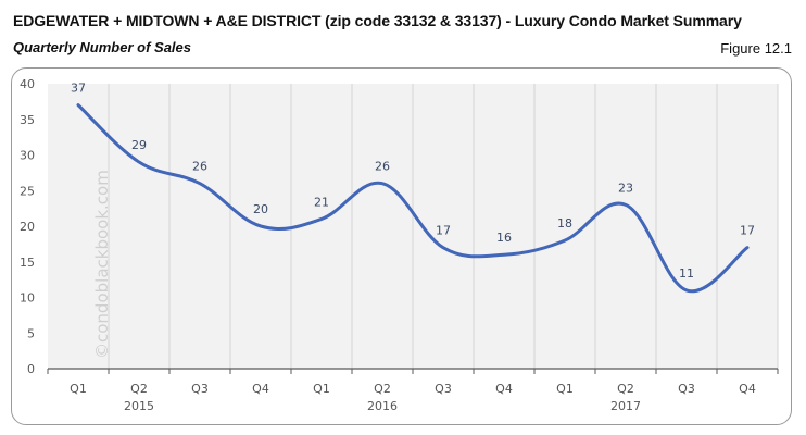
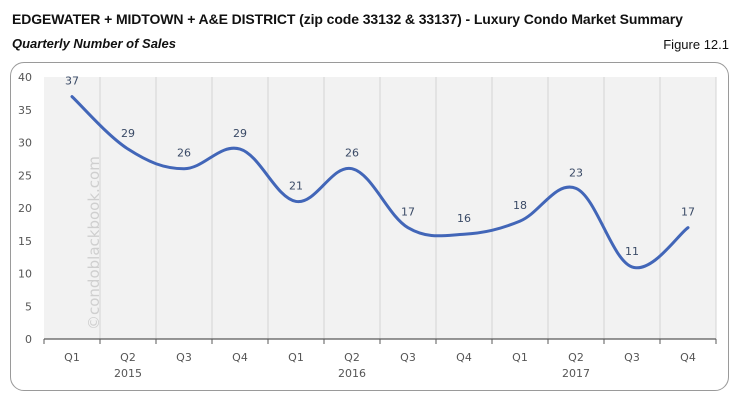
Q4 2015: 20 -> 29
